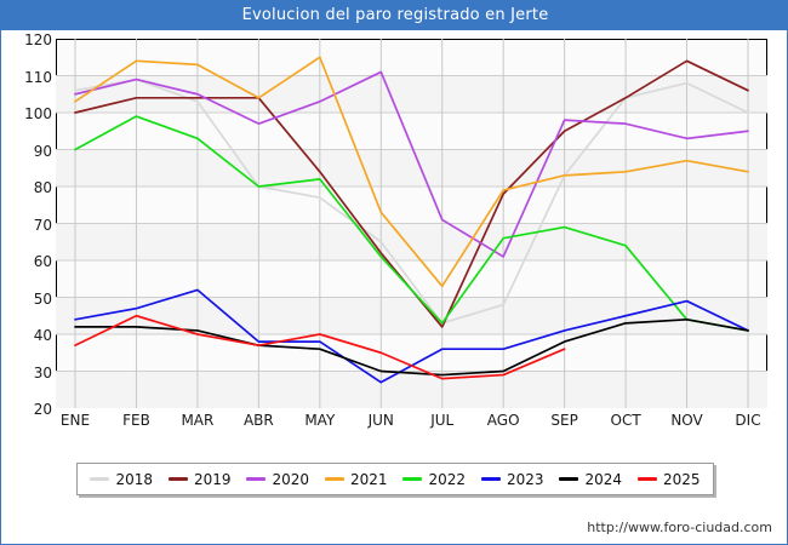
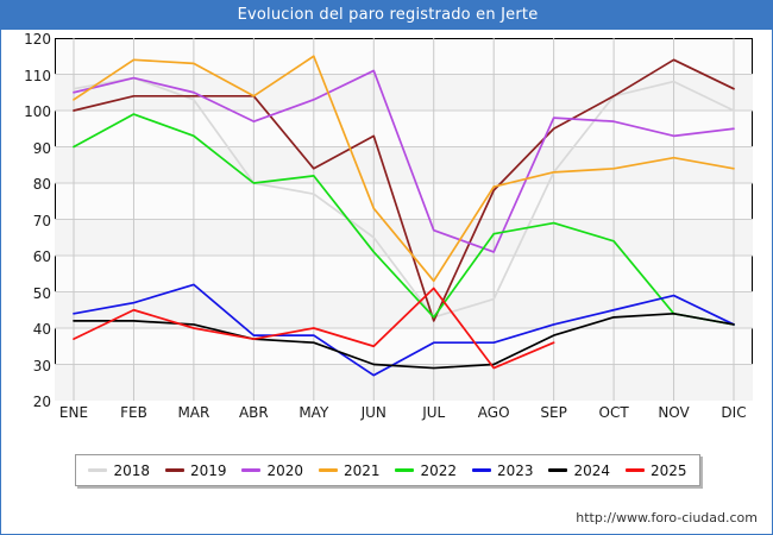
2019/JUN: 62 -> 93
2020/JUL: 71 -> 67
2025/JUL: 28 -> 51
